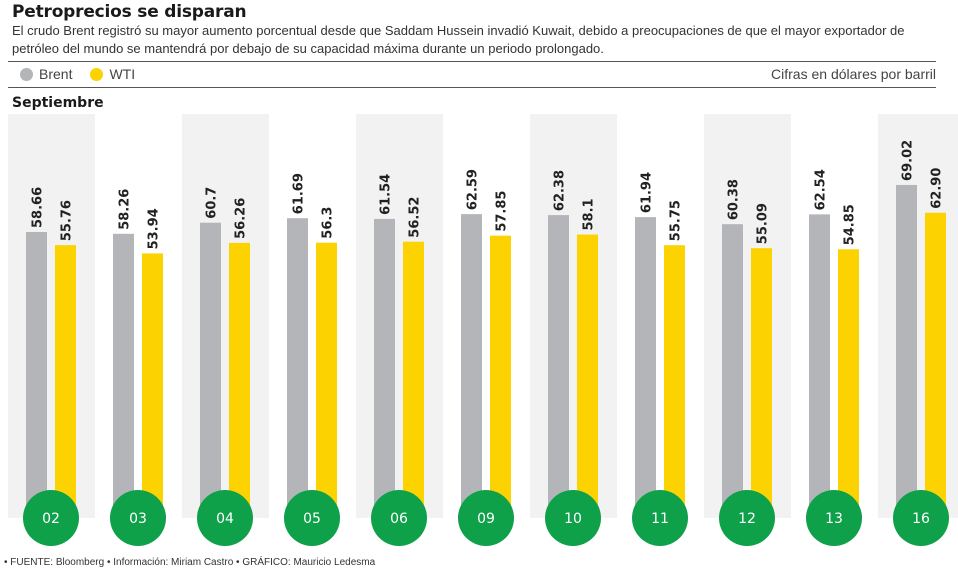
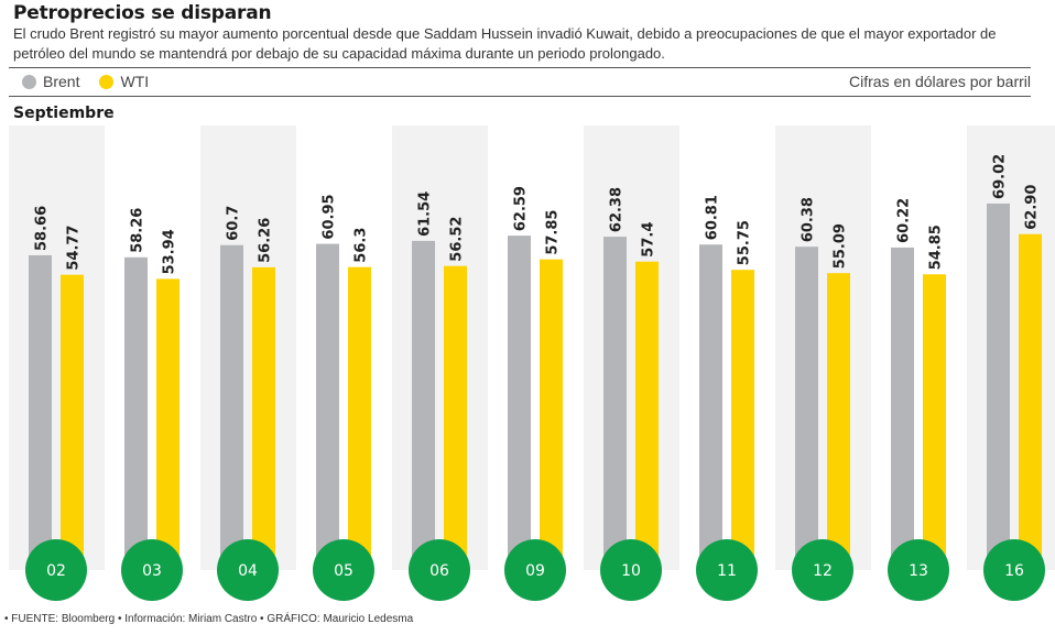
WTI/02: 55.76 -> 54.77
Brent/05: 61.69 -> 60.95
WTI/10: 58.1 -> 57.4
Brent/11: 61.94 -> 60.81
Brent/13: 62.54 -> 60.22
